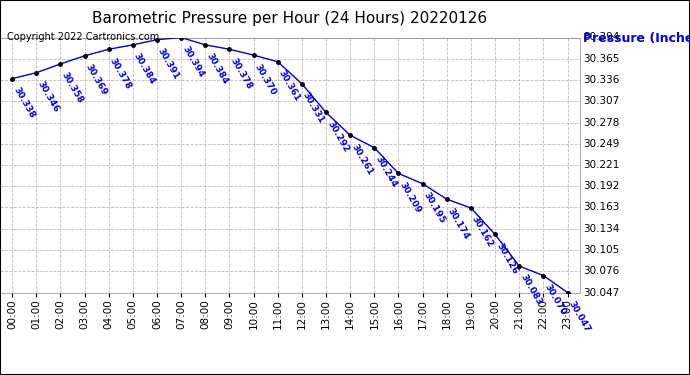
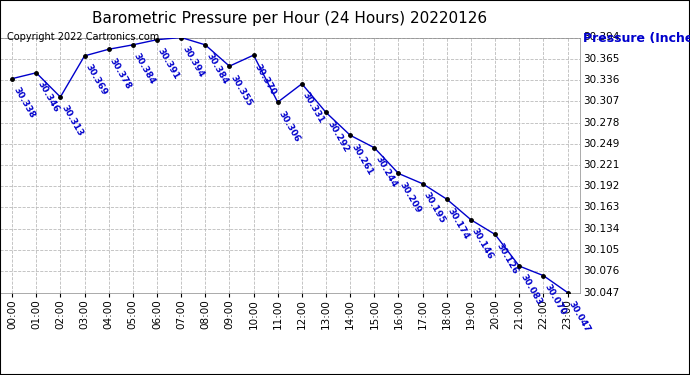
02:00: 30.358 -> 30.313
09:00: 30.378 -> 30.355
11:00: 30.361 -> 30.306
19:00: 30.162 -> 30.146
